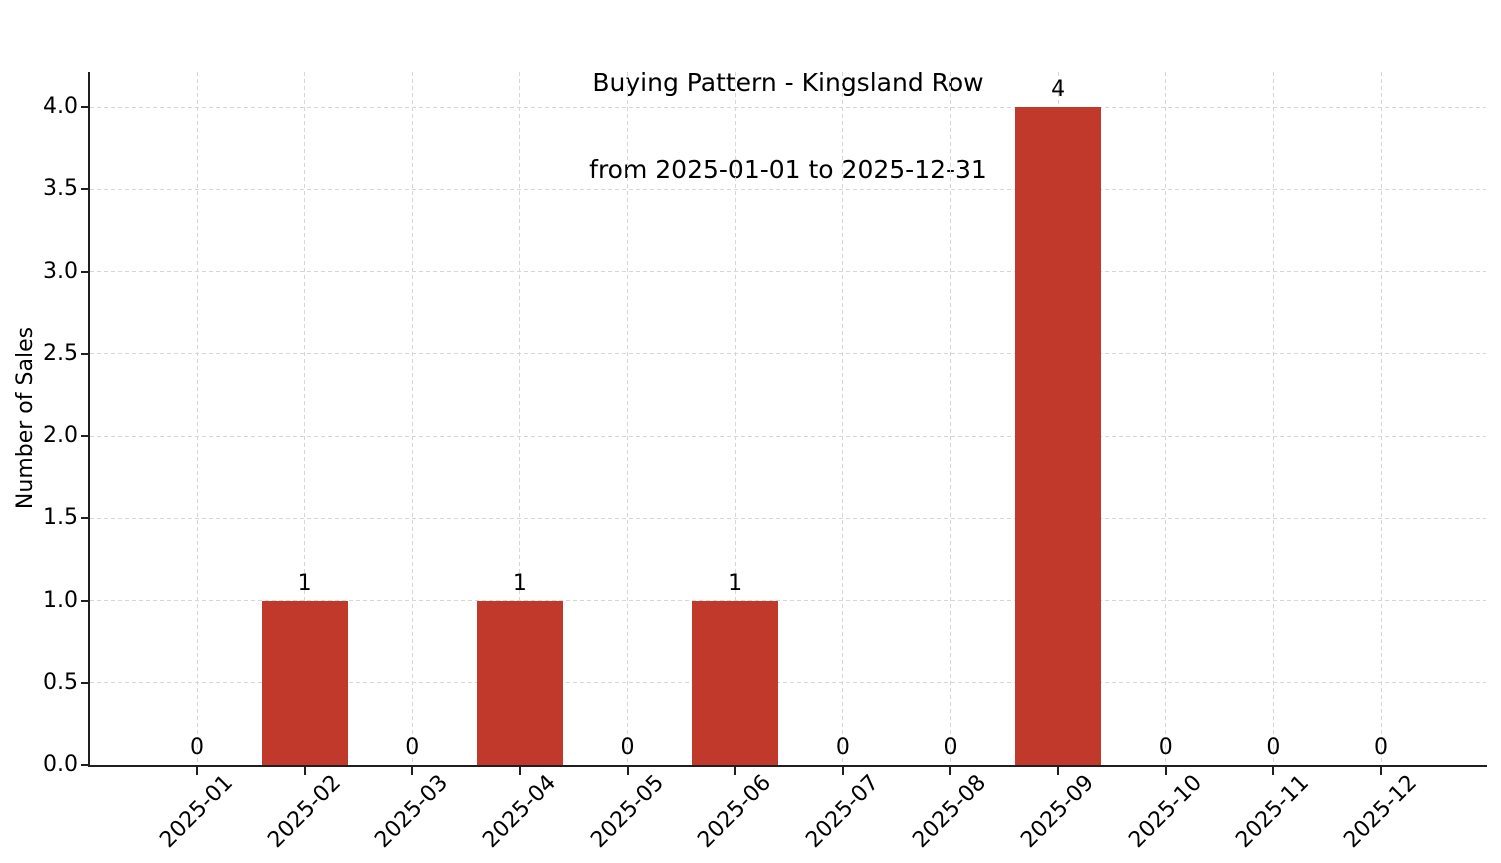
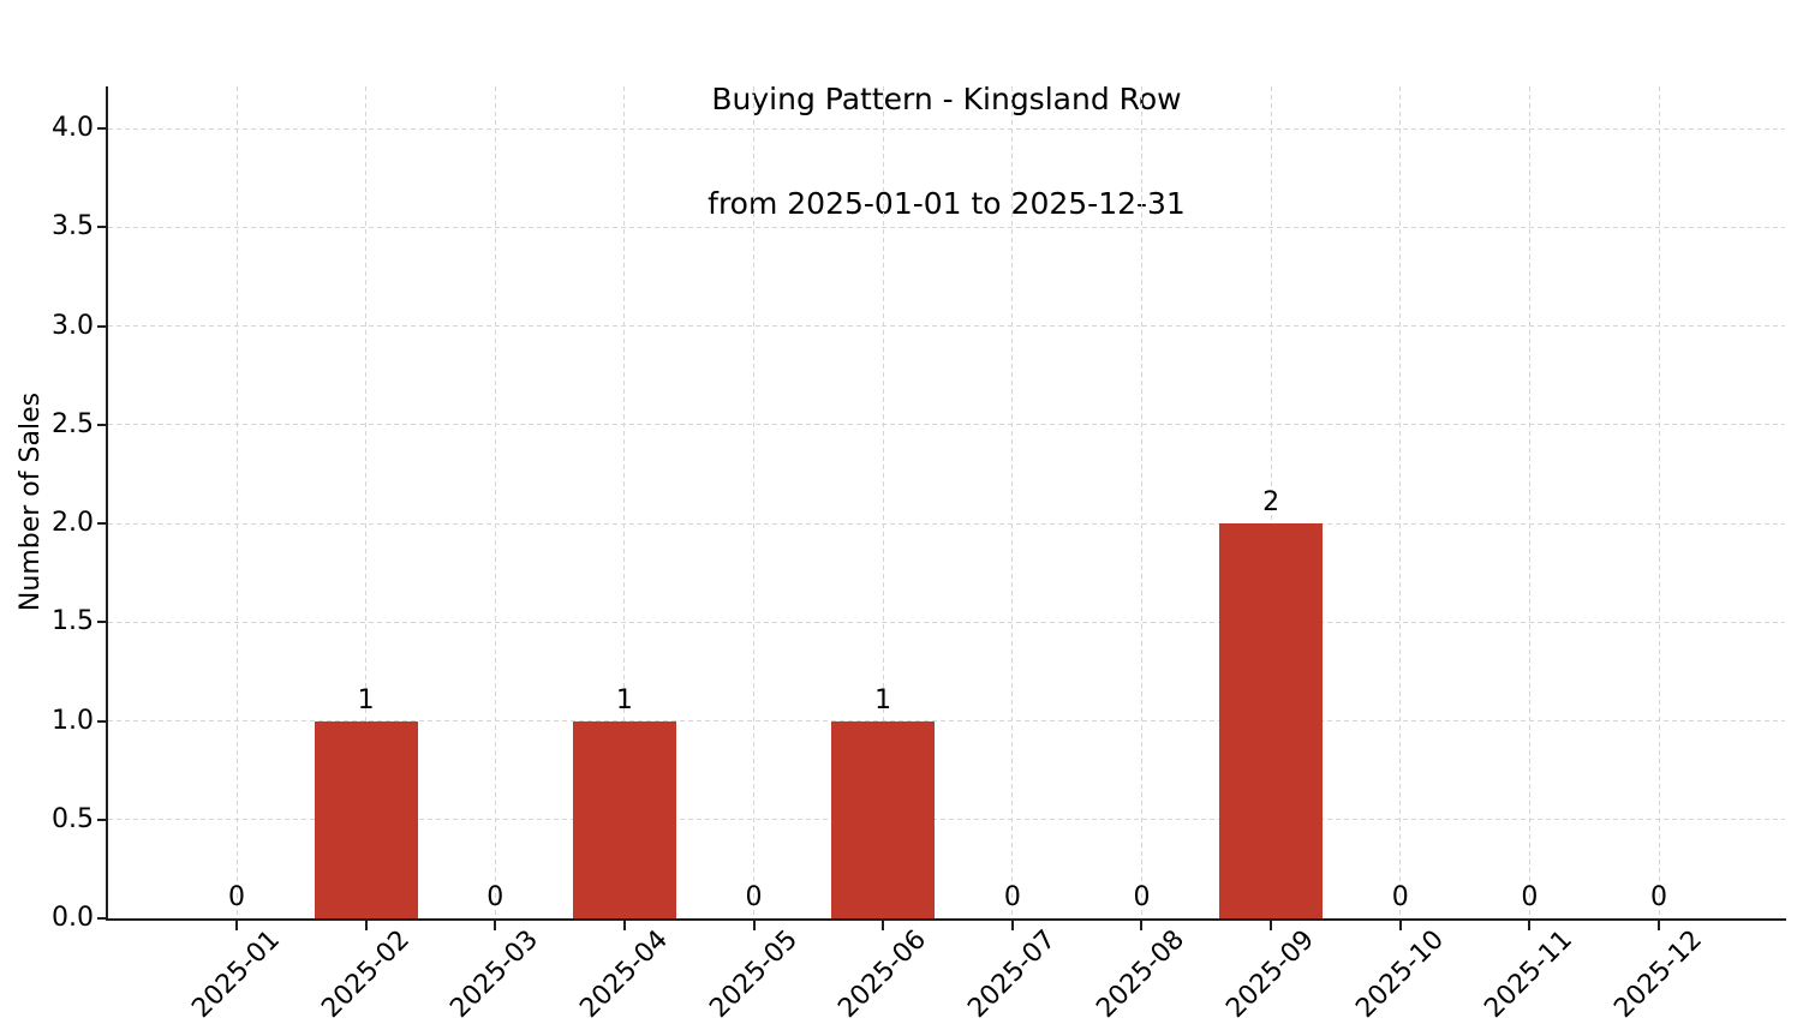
2025-09: 4 -> 2
